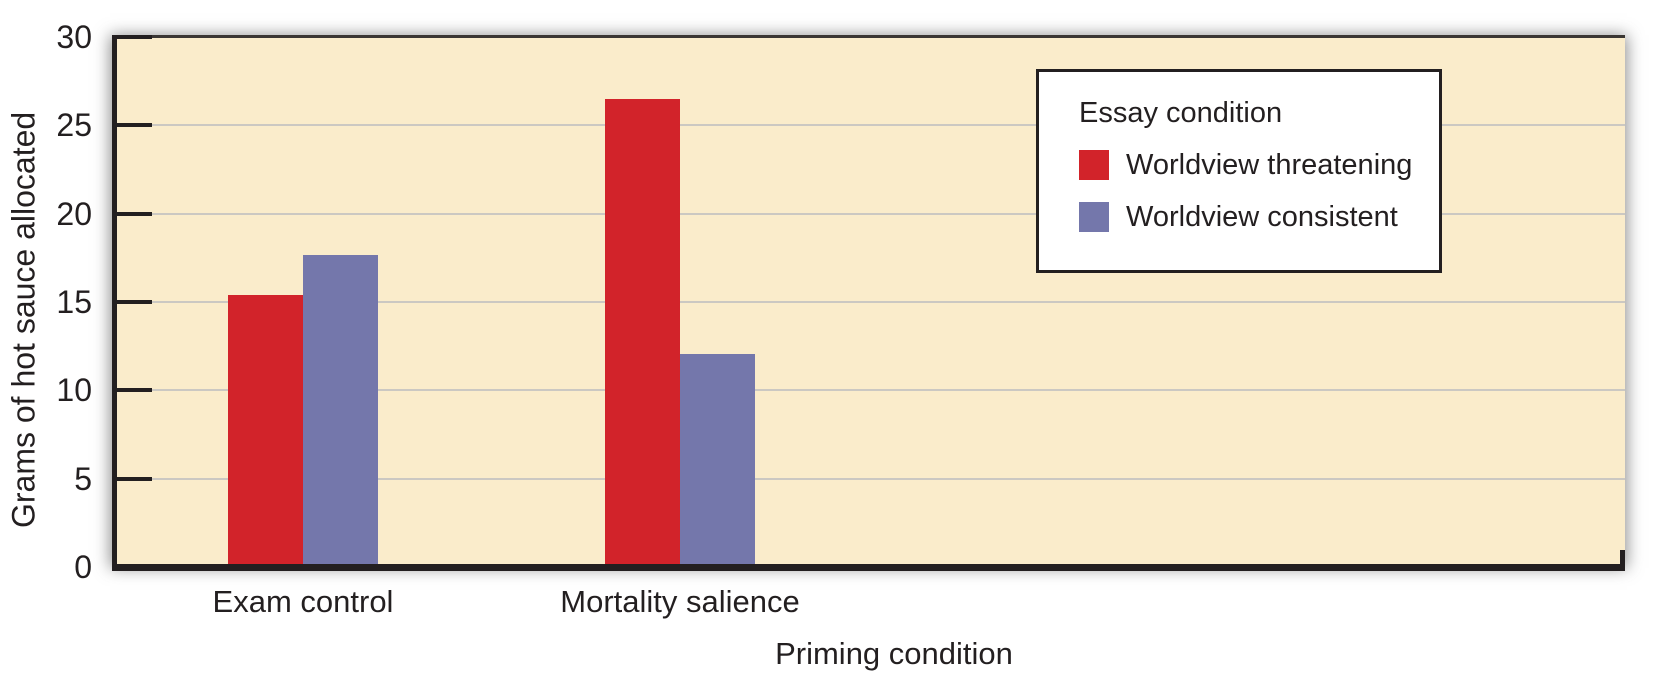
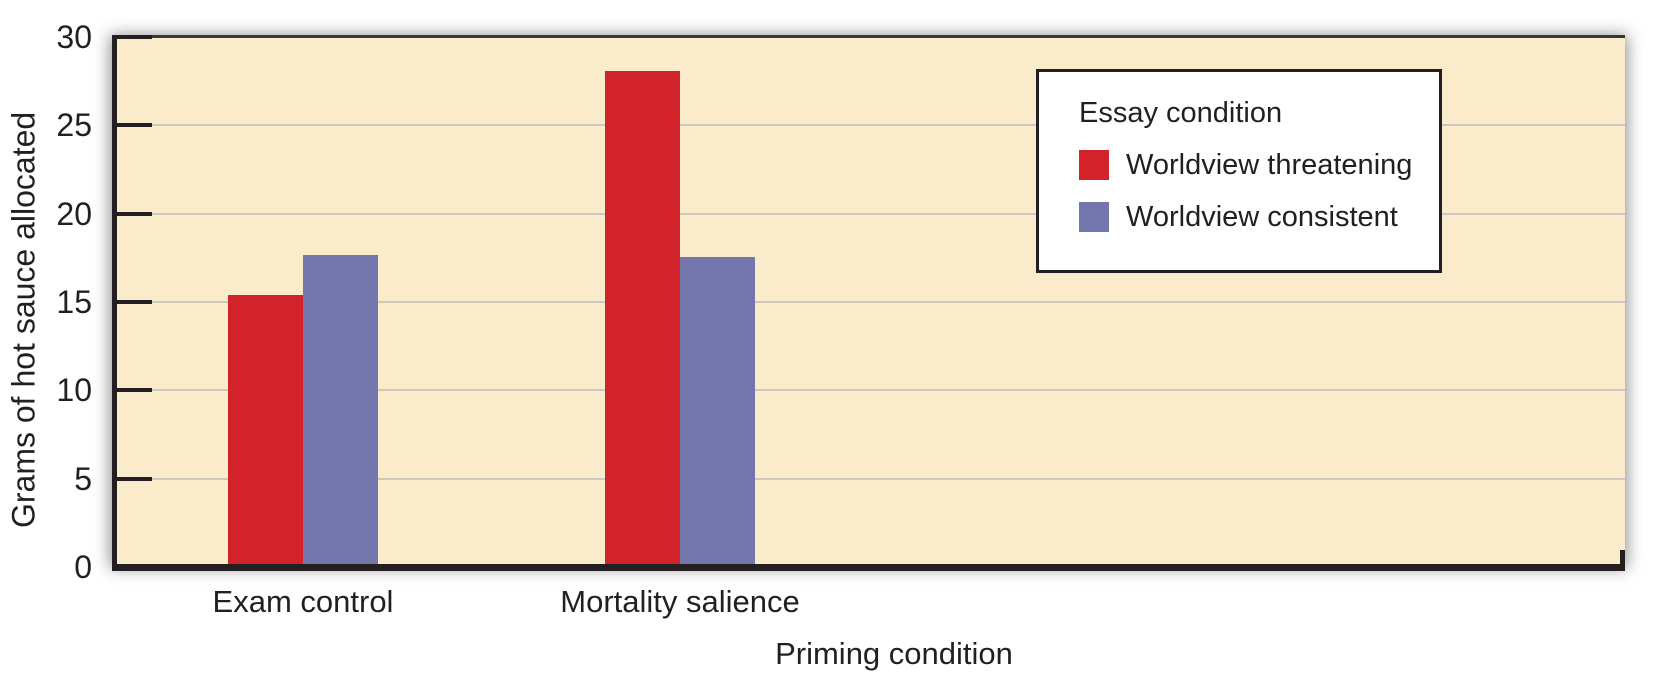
Worldview threatening/Mortality salience: 26.3 -> 27.9
Worldview consistent/Mortality salience: 11.9 -> 17.4
